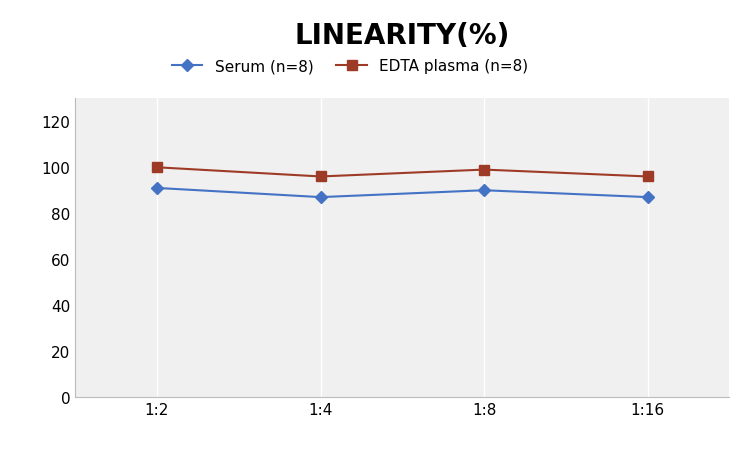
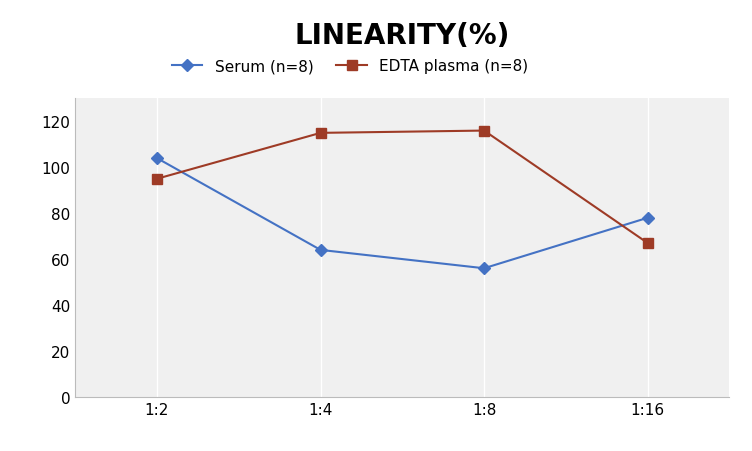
Serum (n=8)/1:2: 91 -> 104
EDTA plasma (n=8)/1:2: 100 -> 95
Serum (n=8)/1:4: 87 -> 64
EDTA plasma (n=8)/1:4: 96 -> 115
Serum (n=8)/1:8: 90 -> 56
EDTA plasma (n=8)/1:8: 99 -> 116
Serum (n=8)/1:16: 87 -> 78
EDTA plasma (n=8)/1:16: 96 -> 67
